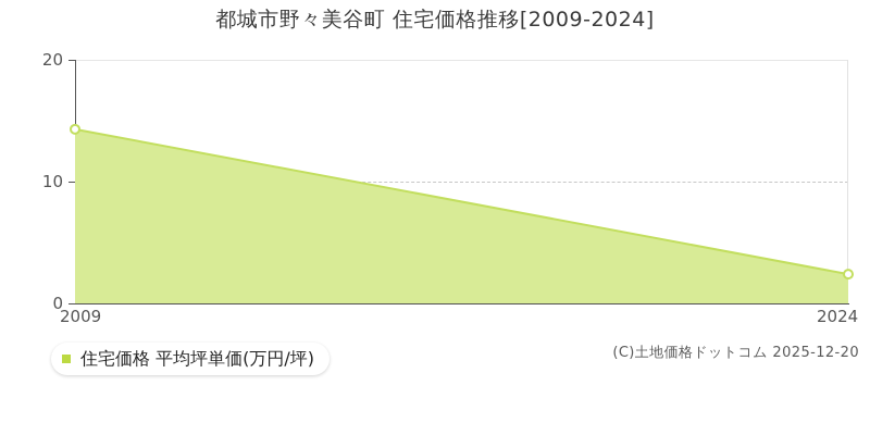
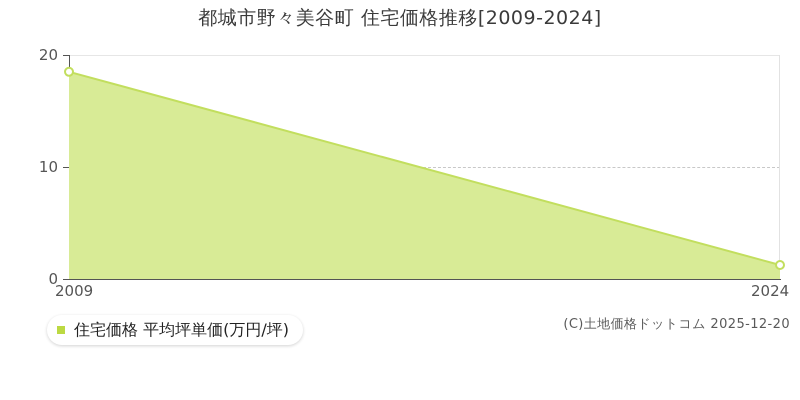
2009: 14.3 -> 18.5
2024: 2.4 -> 1.2
